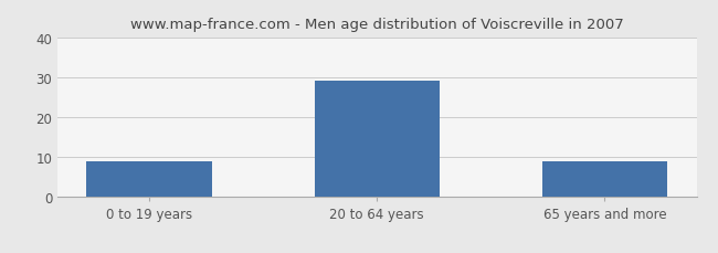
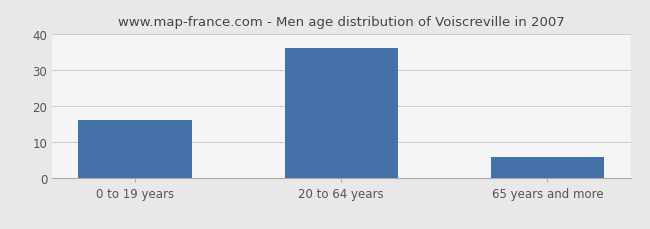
0 to 19 years: 9 -> 16
20 to 64 years: 29 -> 36
65 years and more: 9 -> 6
